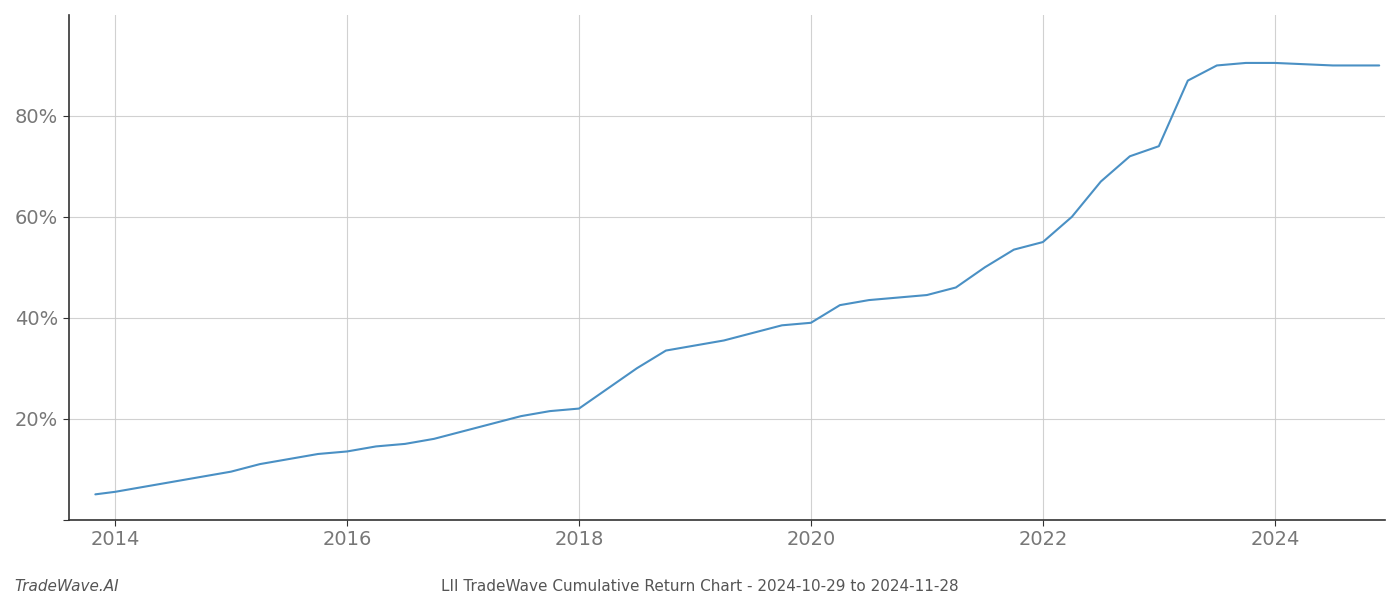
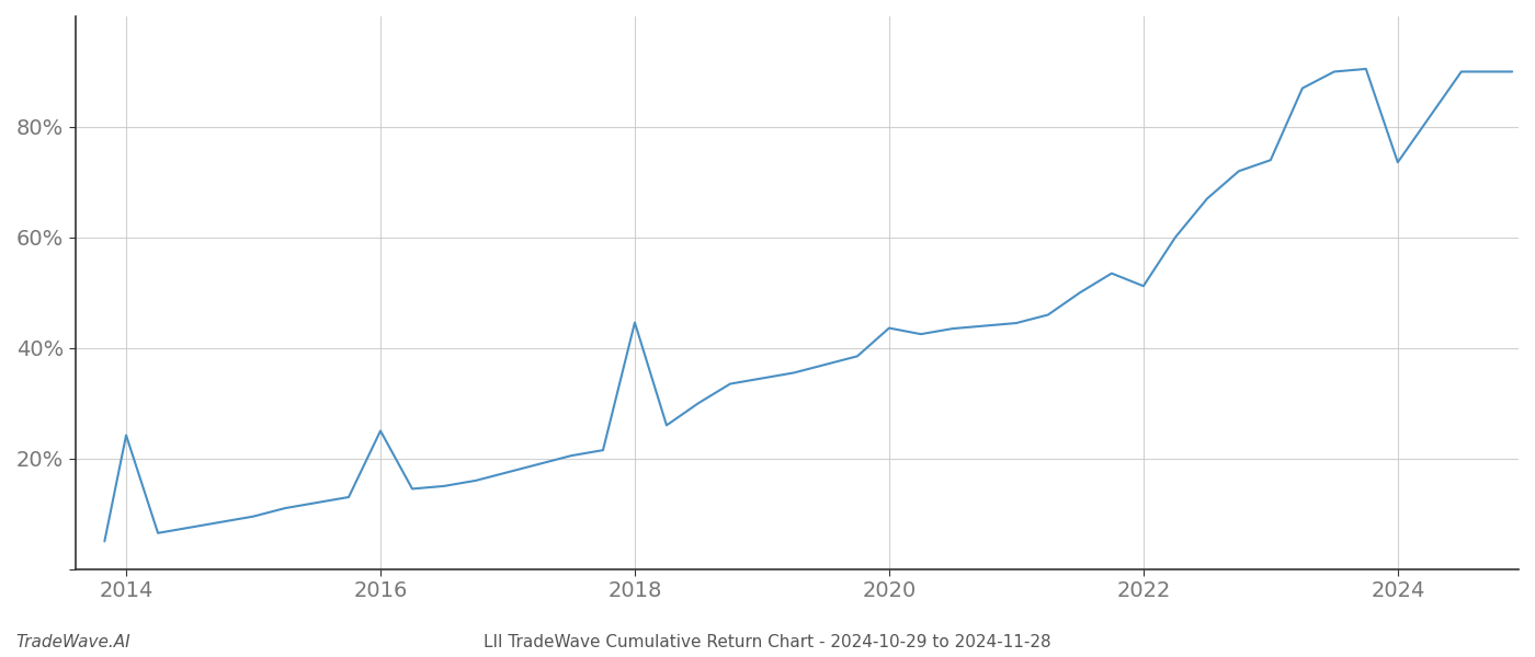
2014: 5.5% -> 24.2%
2016: 13.5% -> 25.0%
2018: 22.0% -> 44.6%
2020: 39.0% -> 43.6%
2022: 55.0% -> 51.2%
2024: 90.5% -> 73.6%
